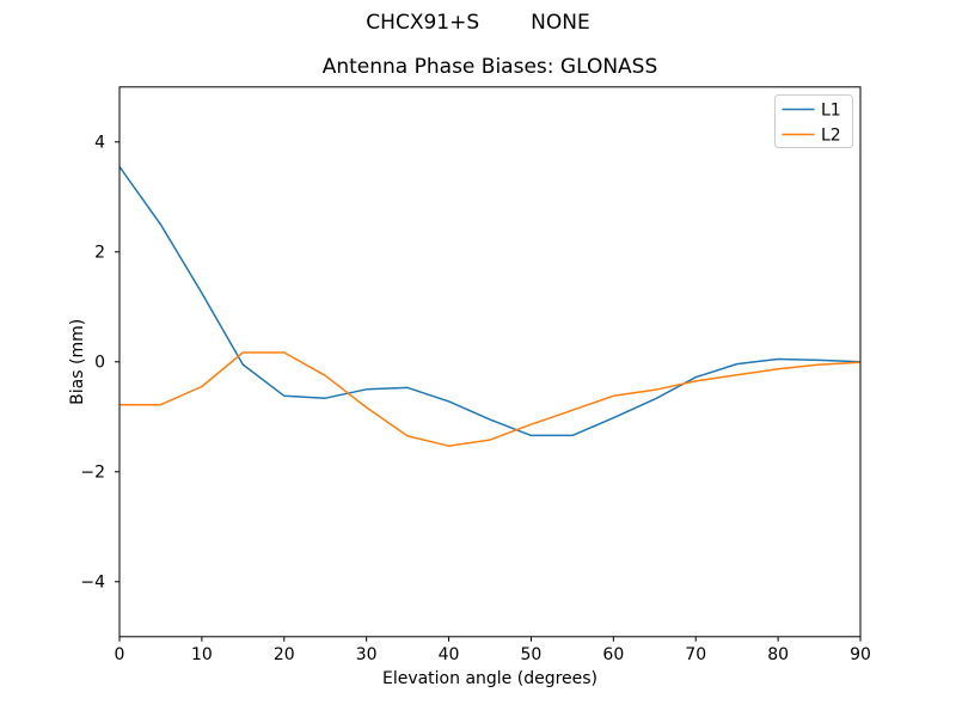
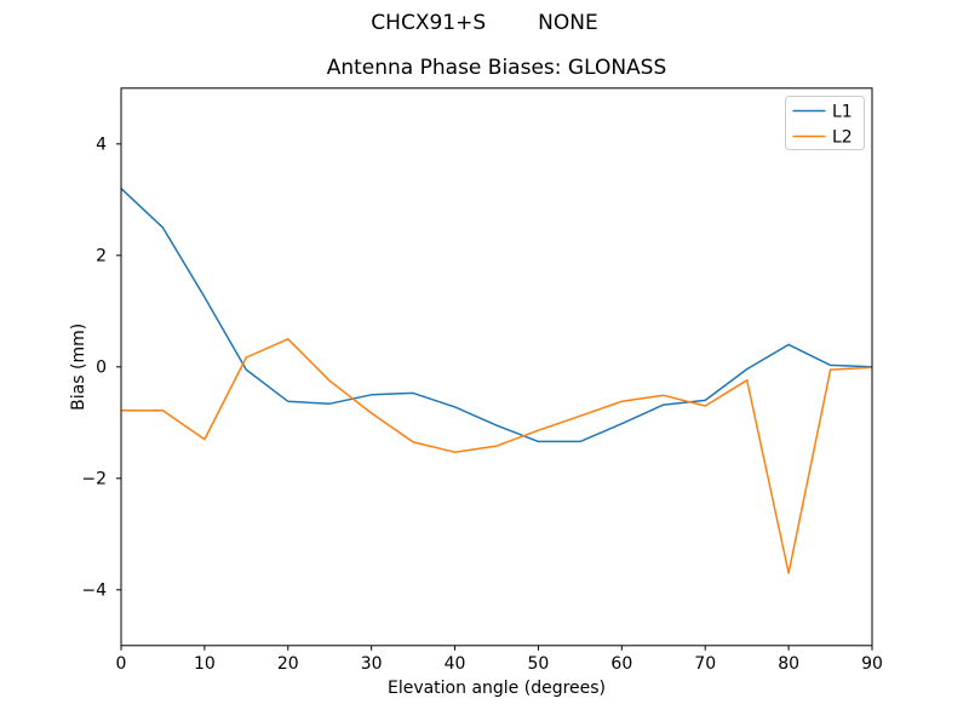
L1/0: 3.5 -> 3.2
L2/10: -0.5 -> -1.3
L2/20: 0.2 -> 0.5
L1/70: -0.3 -> -0.6
L2/70: -0.3 -> -0.7
L1/80: 0.1 -> 0.4
L2/80: -0.1 -> -3.7
